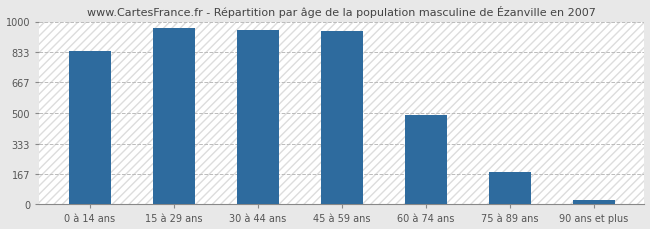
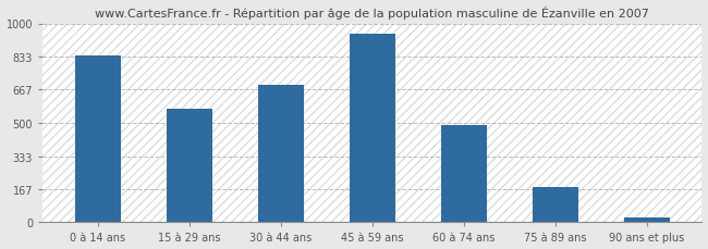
15 à 29 ans: 960 -> 570
30 à 44 ans: 960 -> 690
